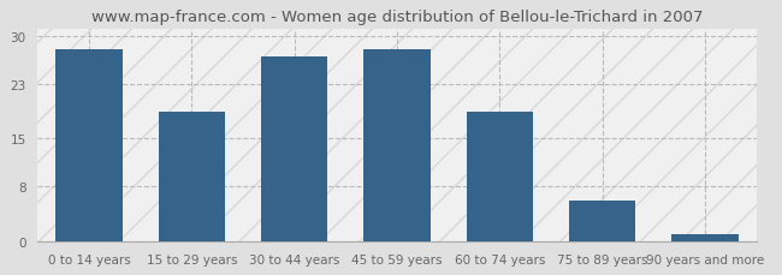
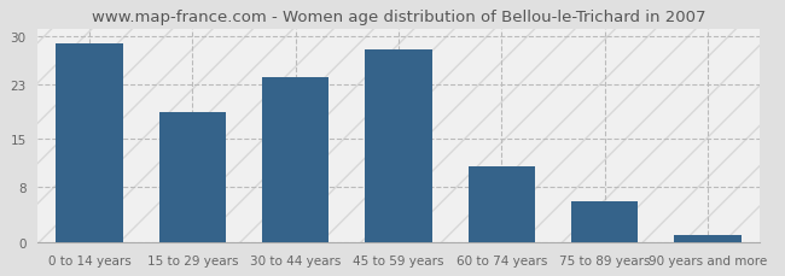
0 to 14 years: 28 -> 29
30 to 44 years: 27 -> 24
60 to 74 years: 19 -> 11
